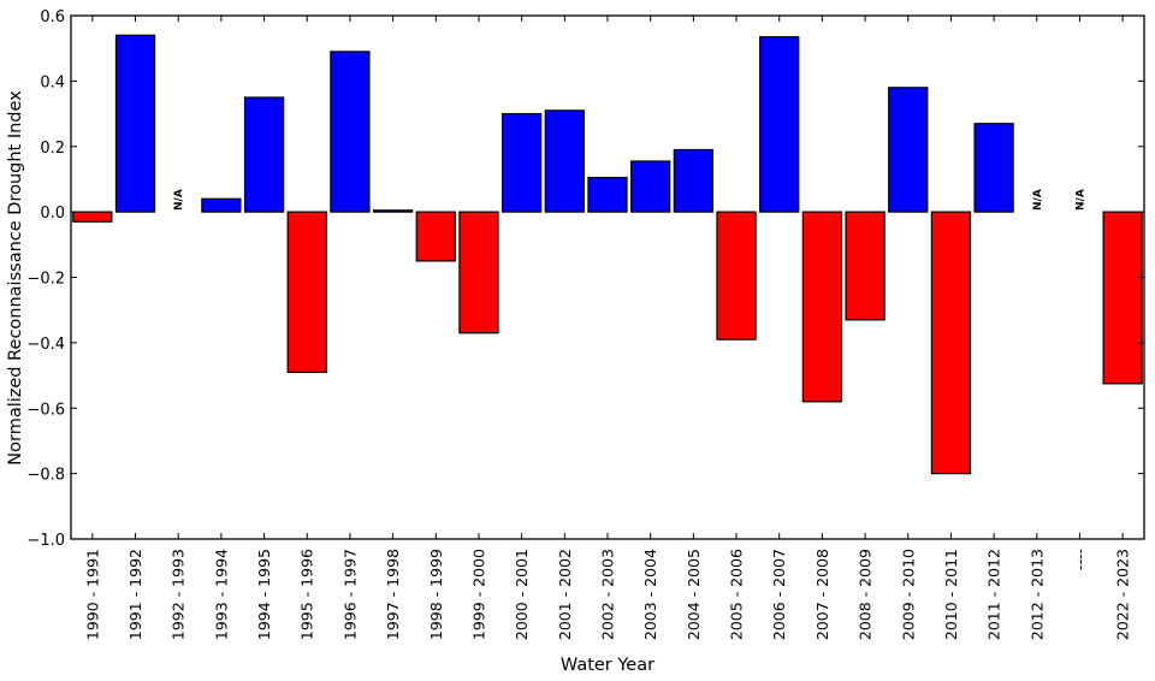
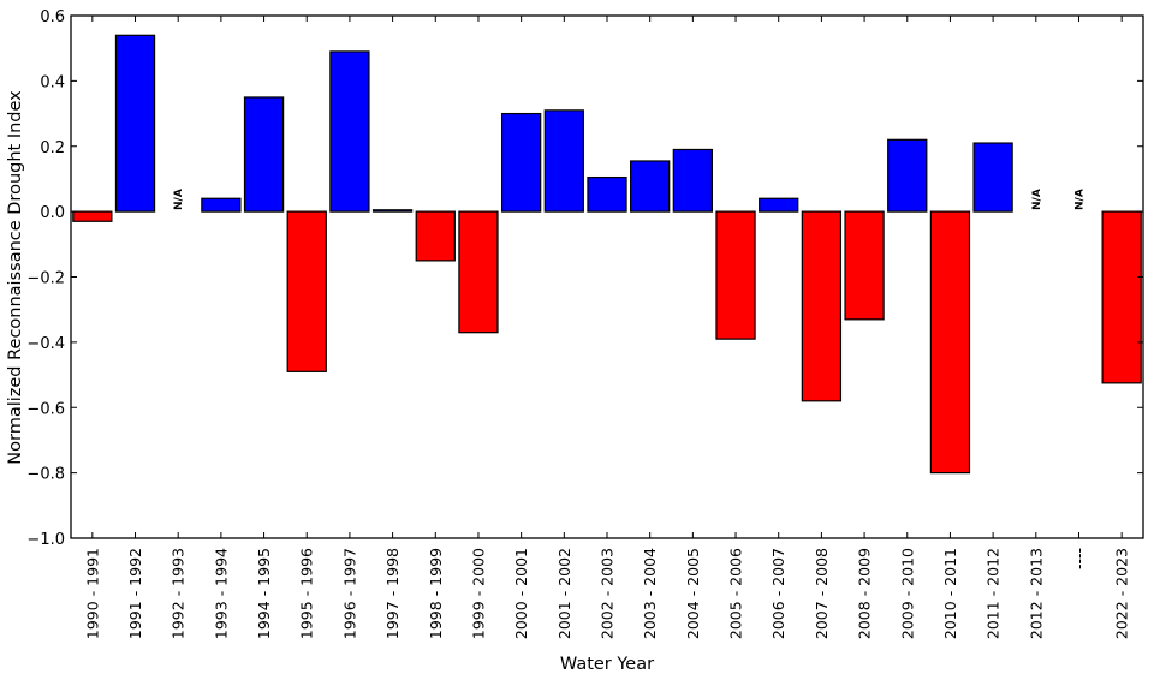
2006 - 2007: 0.54 -> 0.04
2009 - 2010: 0.38 -> 0.22
2011 - 2012: 0.27 -> 0.21
